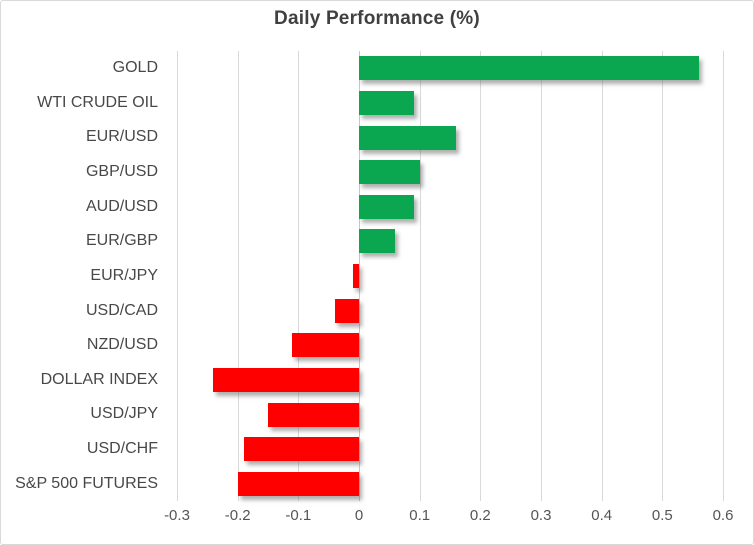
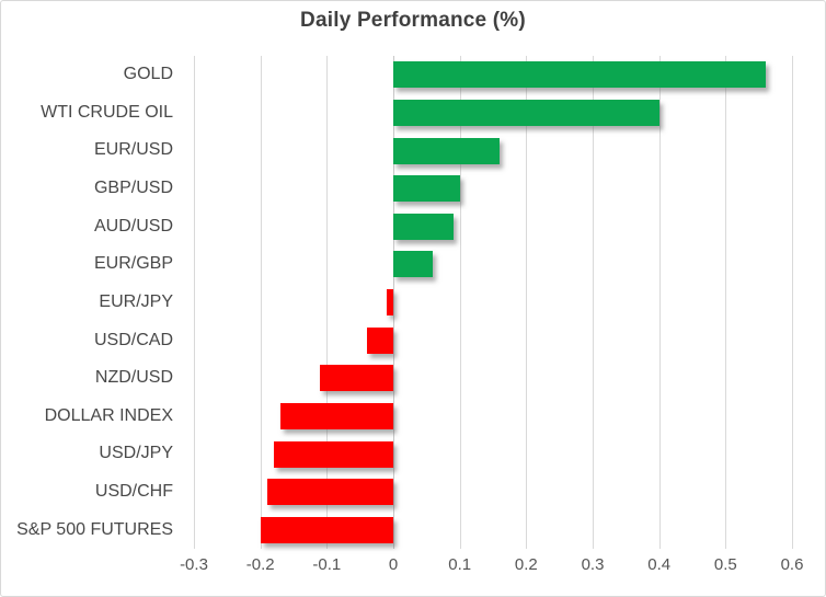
WTI CRUDE OIL: 0.09 -> 0.40
DOLLAR INDEX: -0.24 -> -0.17
USD/JPY: -0.15 -> -0.18
